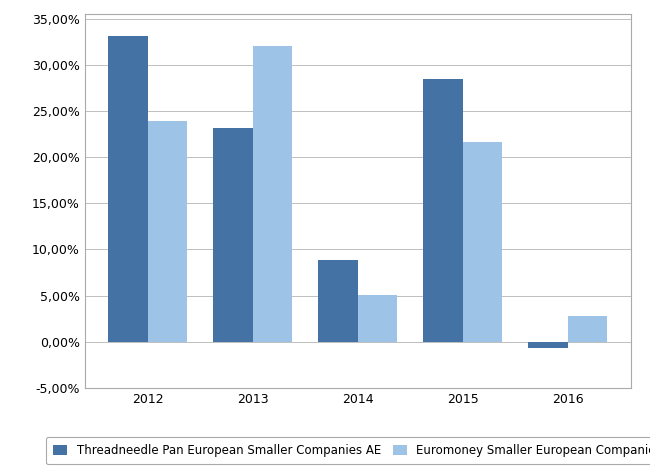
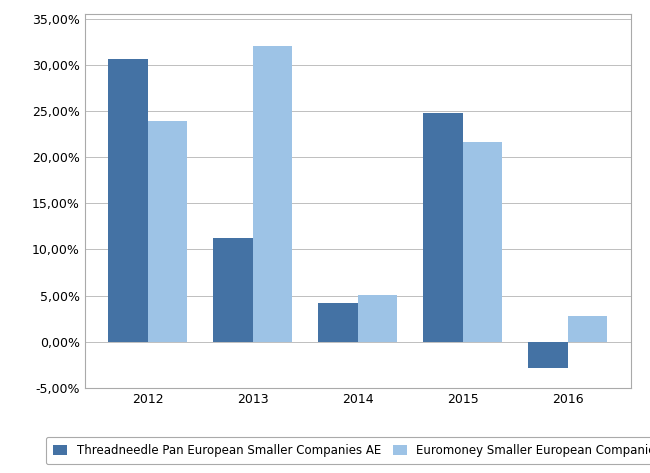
Threadneedle Pan European Smaller Companies AE/2012: 33,1% -> 30,6%
Threadneedle Pan European Smaller Companies AE/2013: 23,2% -> 11,2%
Threadneedle Pan European Smaller Companies AE/2014: 8,9% -> 4,2%
Threadneedle Pan European Smaller Companies AE/2015: 28,5% -> 24,8%
Threadneedle Pan European Smaller Companies AE/2016: -0,7% -> -2,8%
